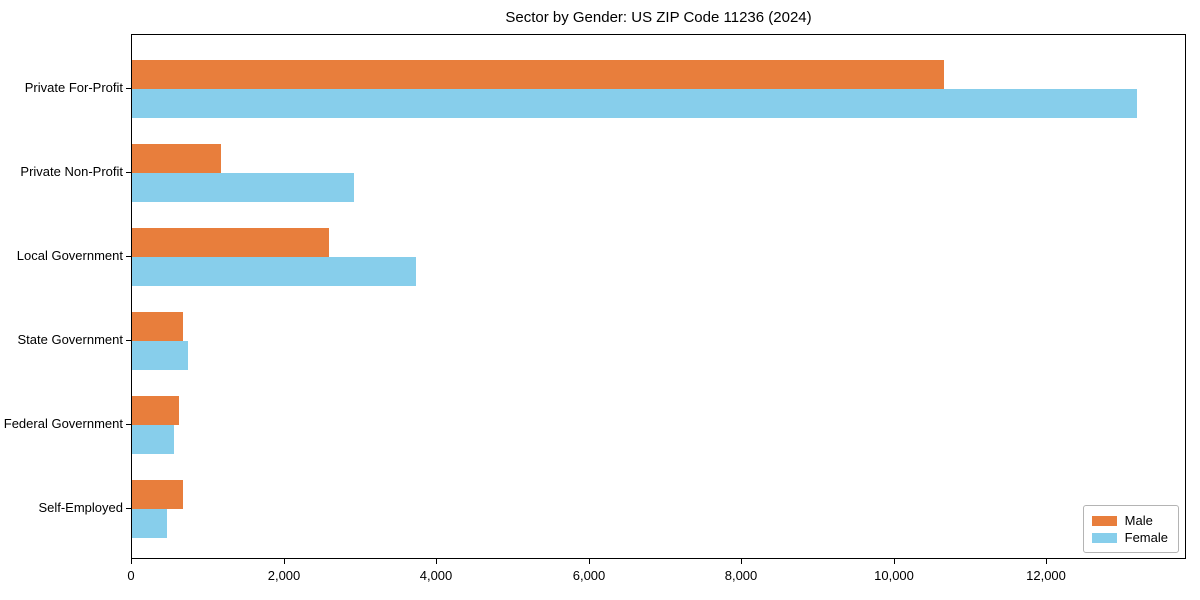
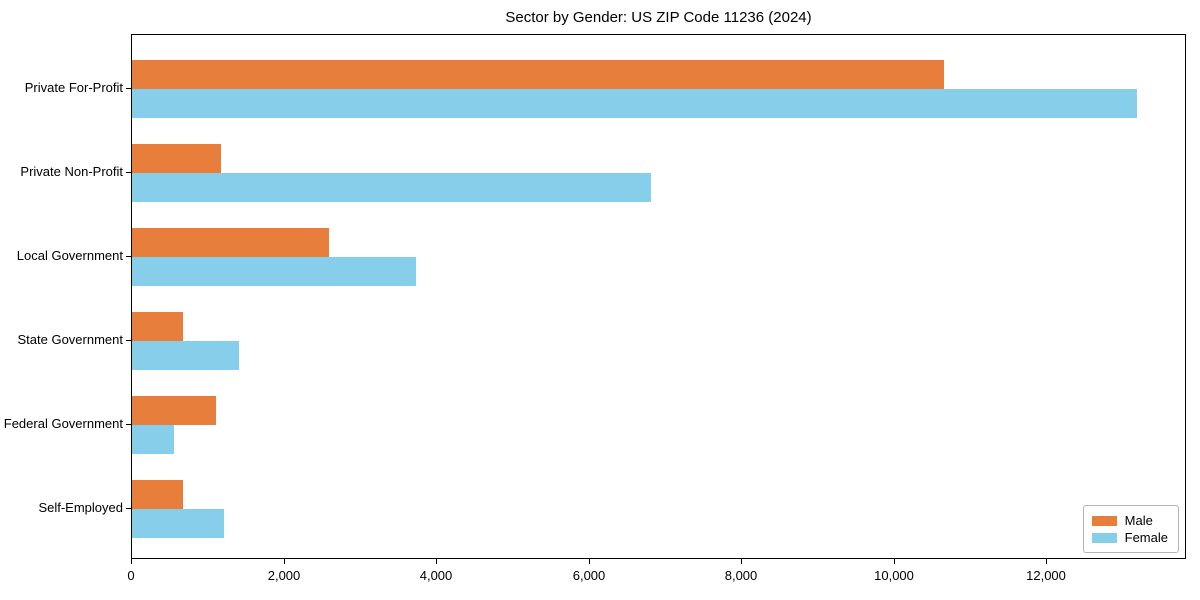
Female/Private Non-Profit: 2900 -> 6800
Female/State Government: 700 -> 1400
Male/Federal Government: 600 -> 1100
Female/Self-Employed: 500 -> 1200
